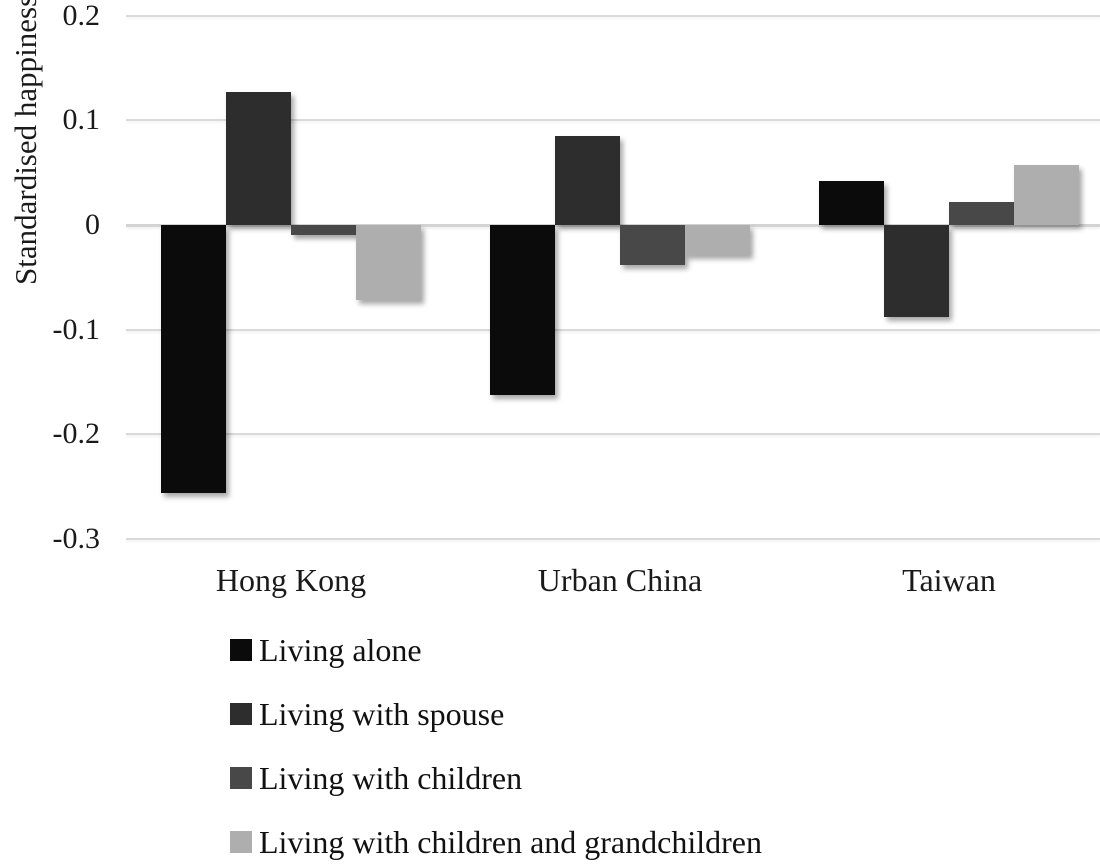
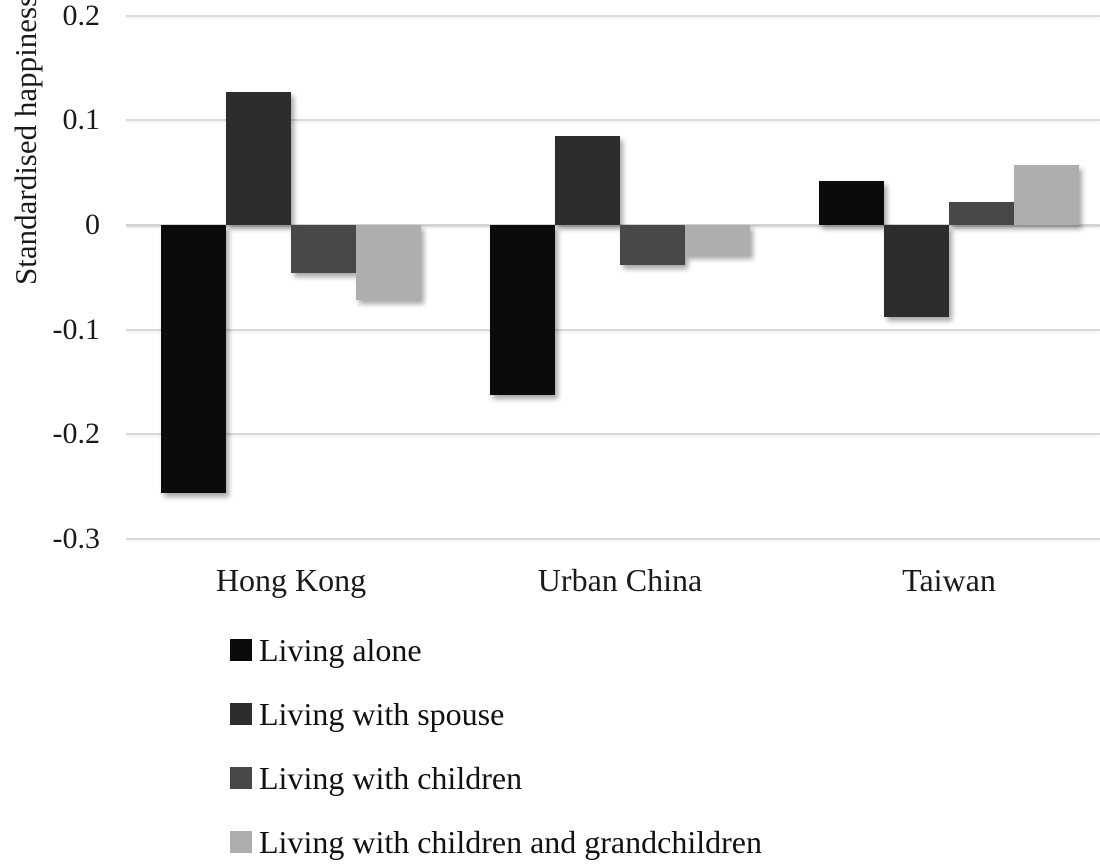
Living with children/Hong Kong: -0.010 -> -0.046
